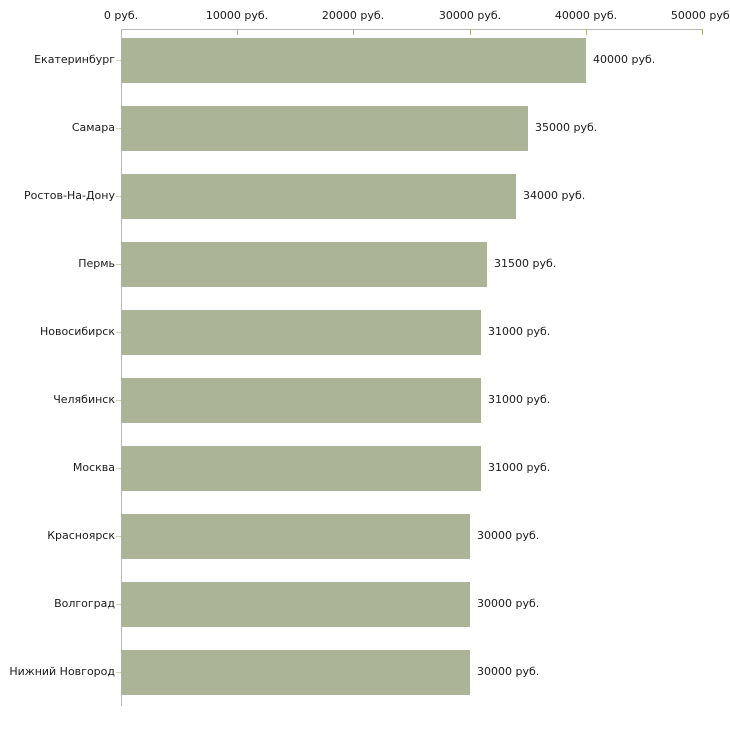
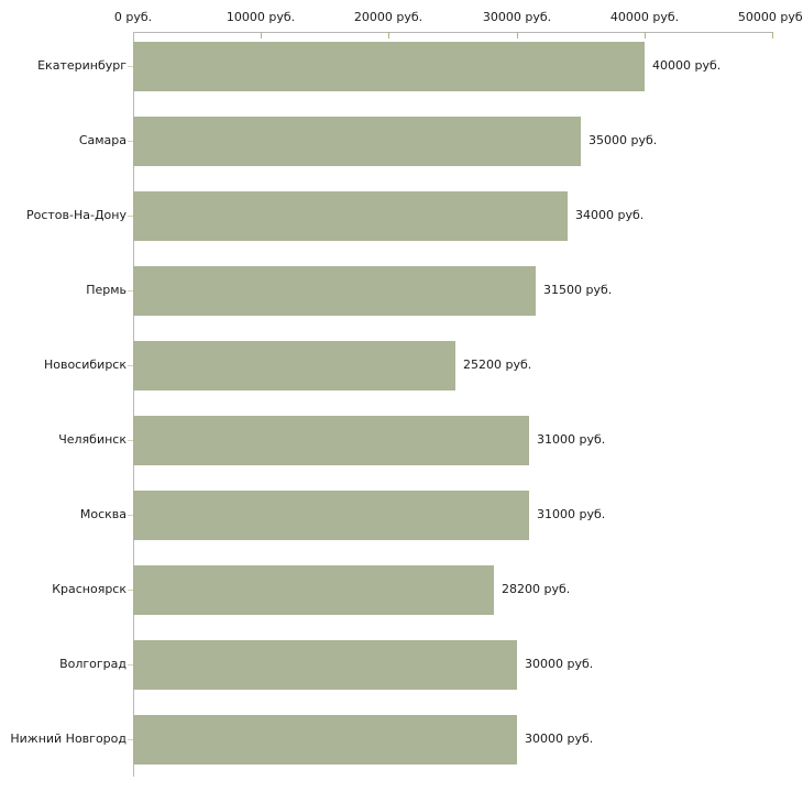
Новосибирск: 31000 -> 25200
Красноярск: 30000 -> 28200
